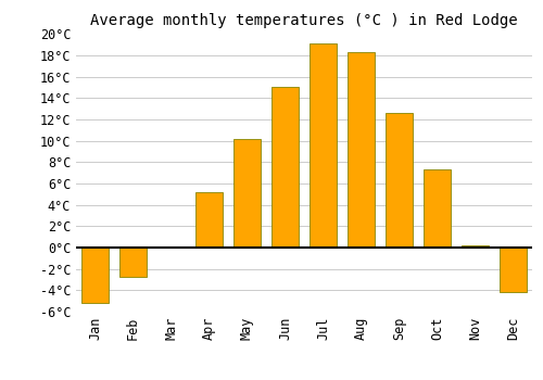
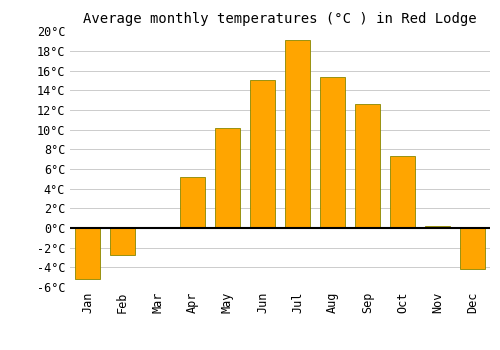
Aug: 18.3°C -> 15.4°C
